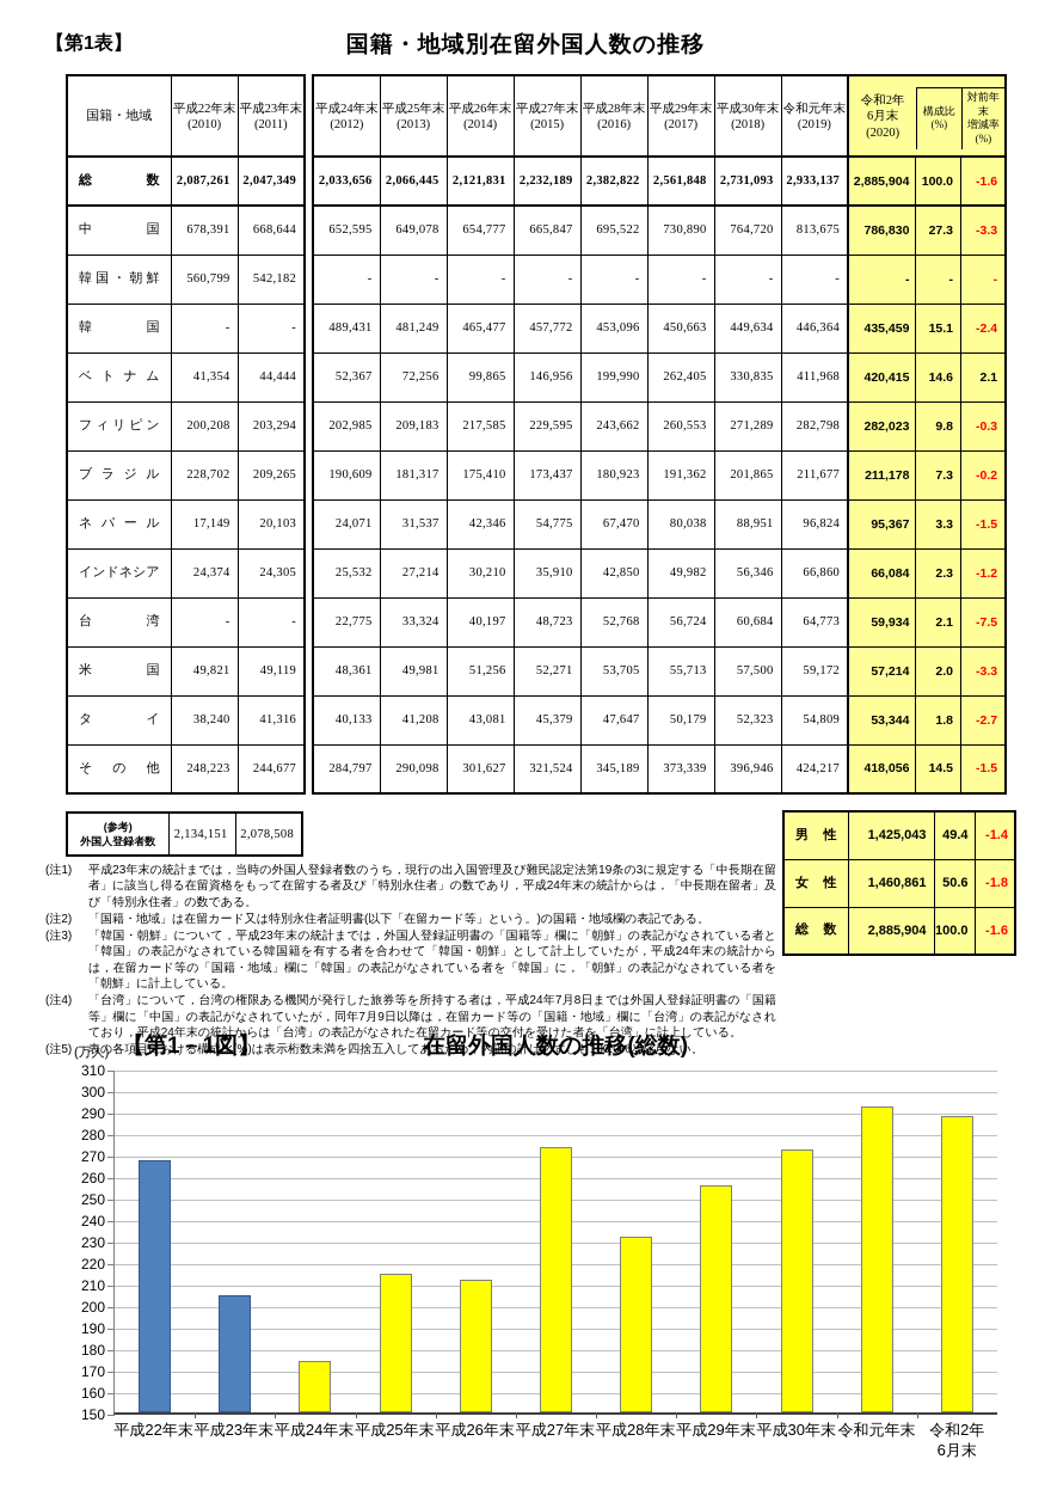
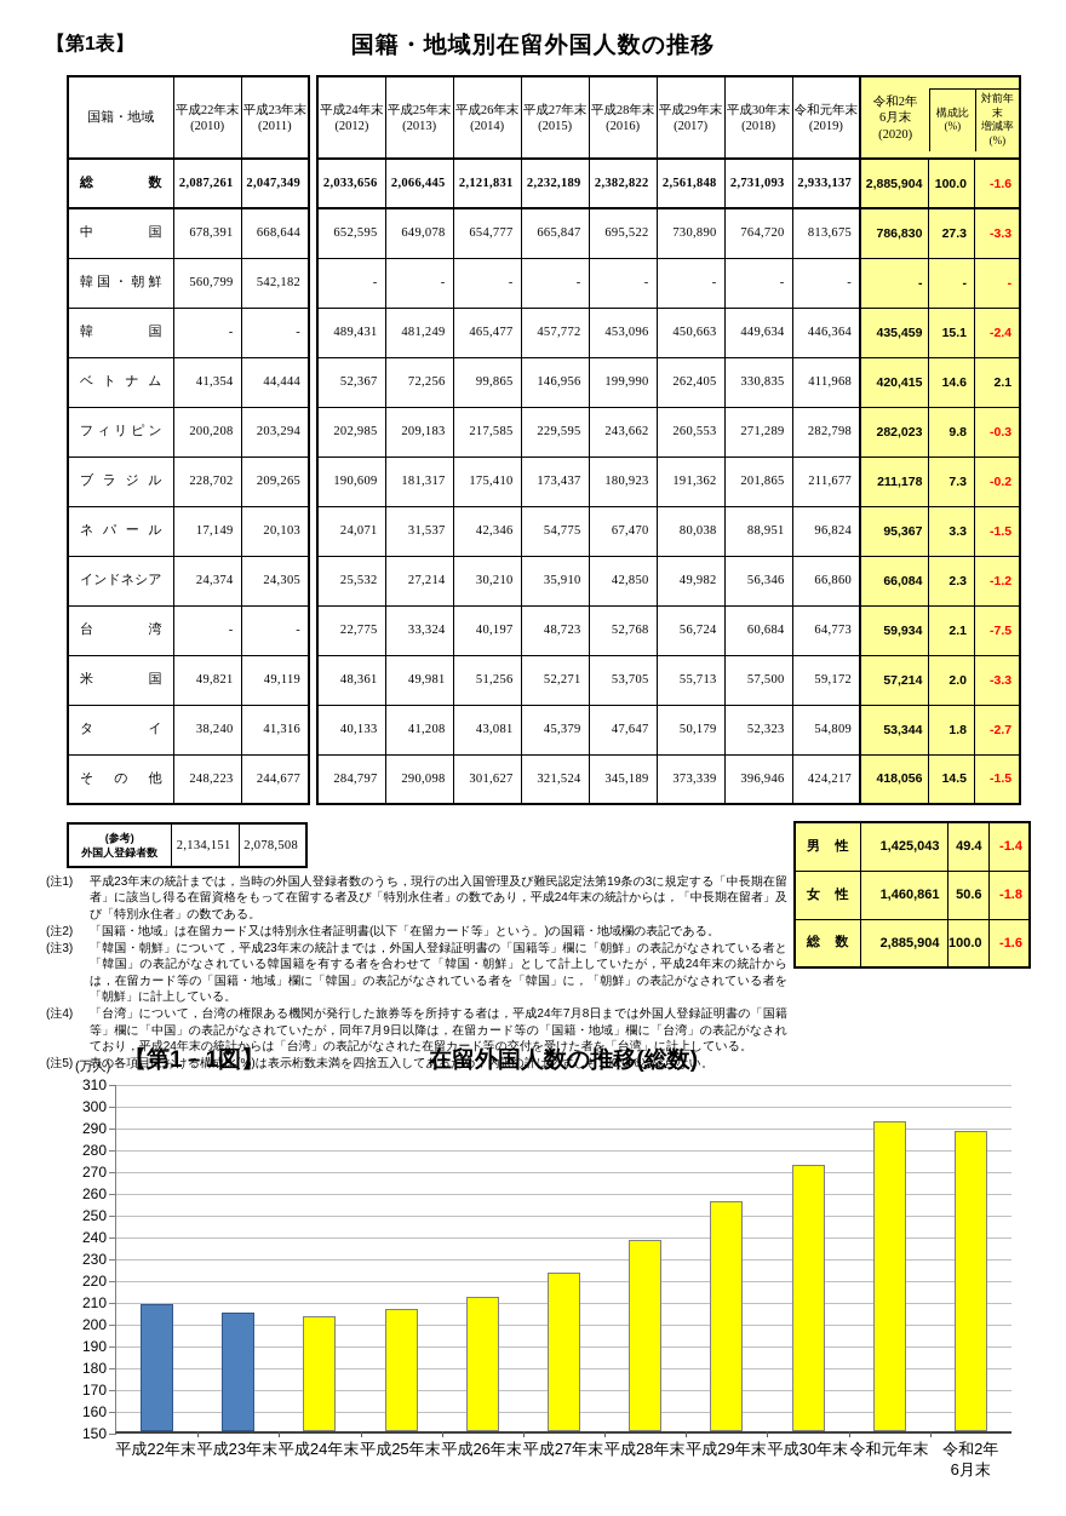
平成22年末: 268 -> 209
平成24年末: 174 -> 203
平成25年末: 215 -> 207
平成27年末: 274 -> 223
平成28年末: 232 -> 238
